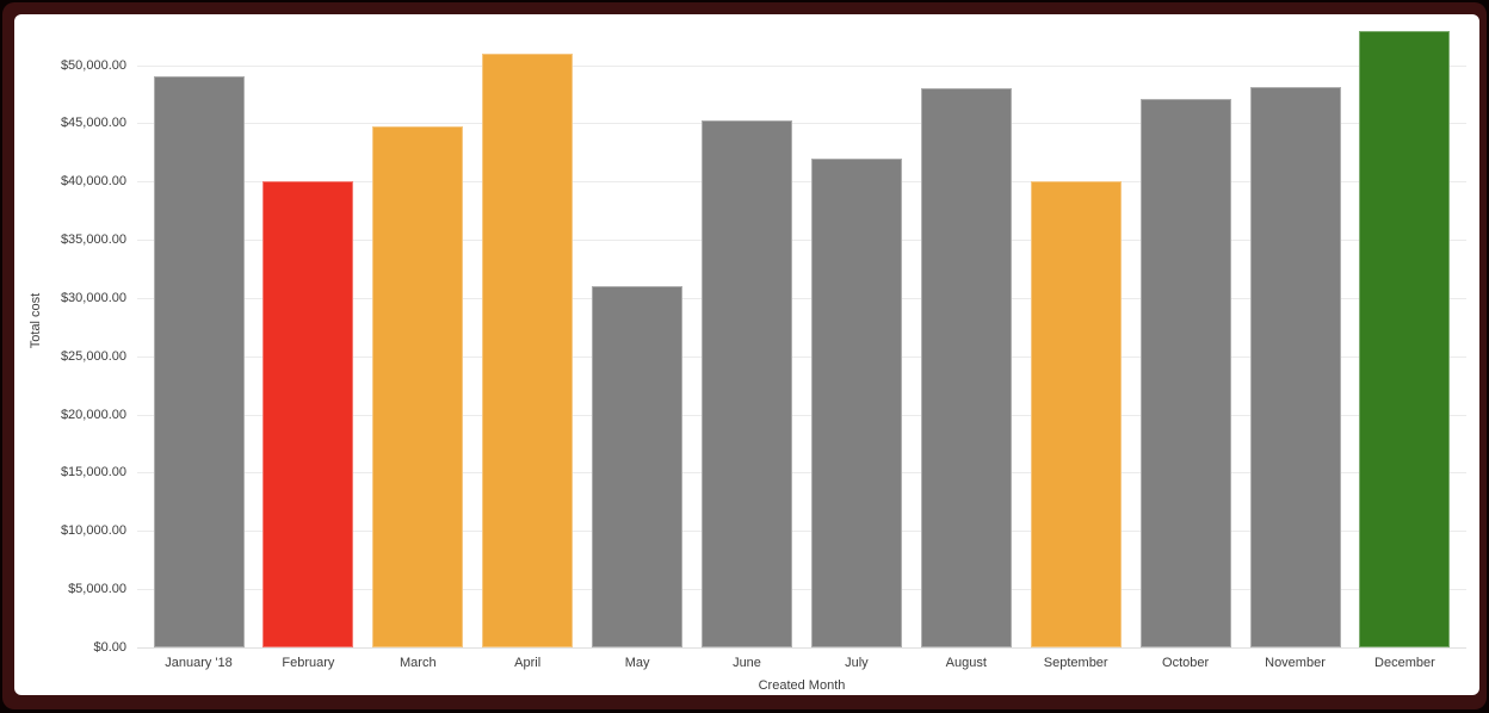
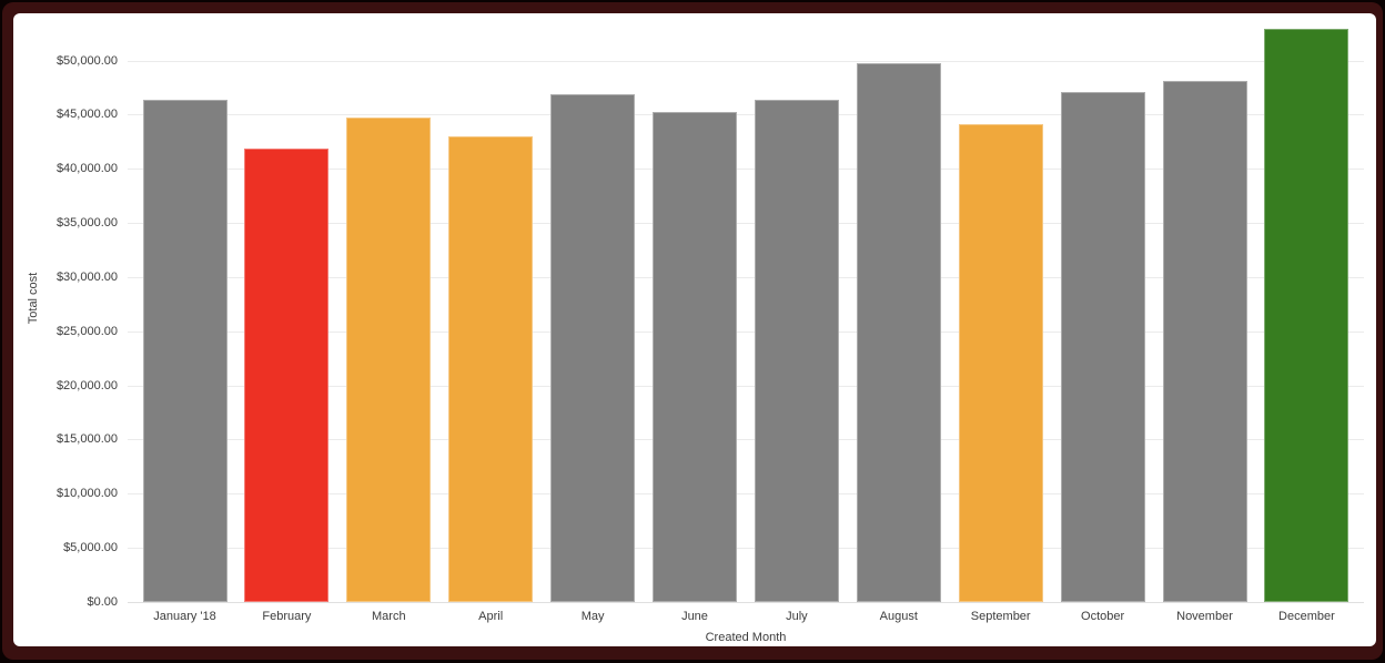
January '18: $49000 -> $46000
February: $40000 -> $42000
April: $51000 -> $43000
May: $31000 -> $47000
July: $42000 -> $46000
August: $48000 -> $50000
September: $40000 -> $44000
